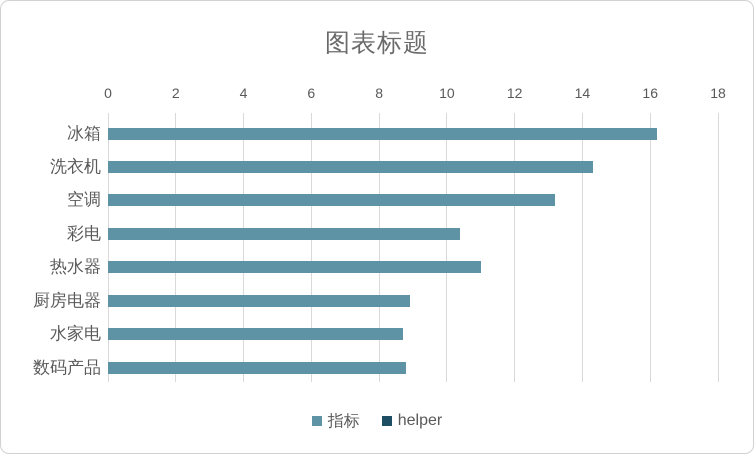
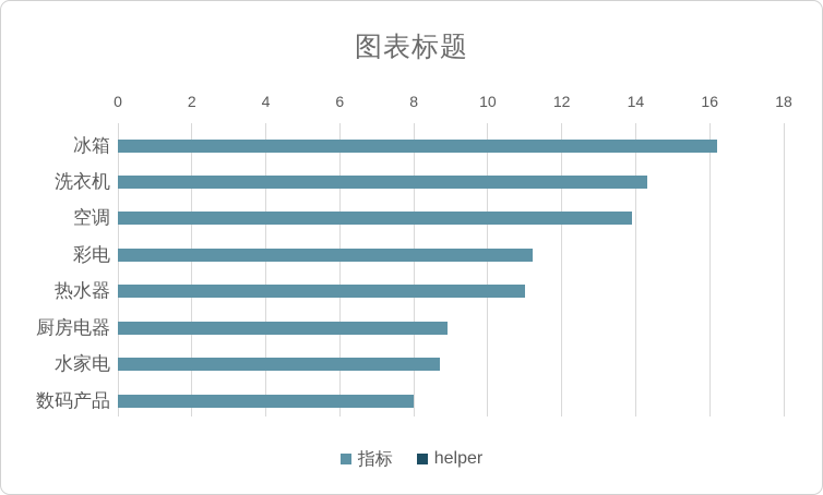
指标/空调: 13.2 -> 13.9
指标/彩电: 10.4 -> 11.2
指标/数码产品: 8.8 -> 8.0
